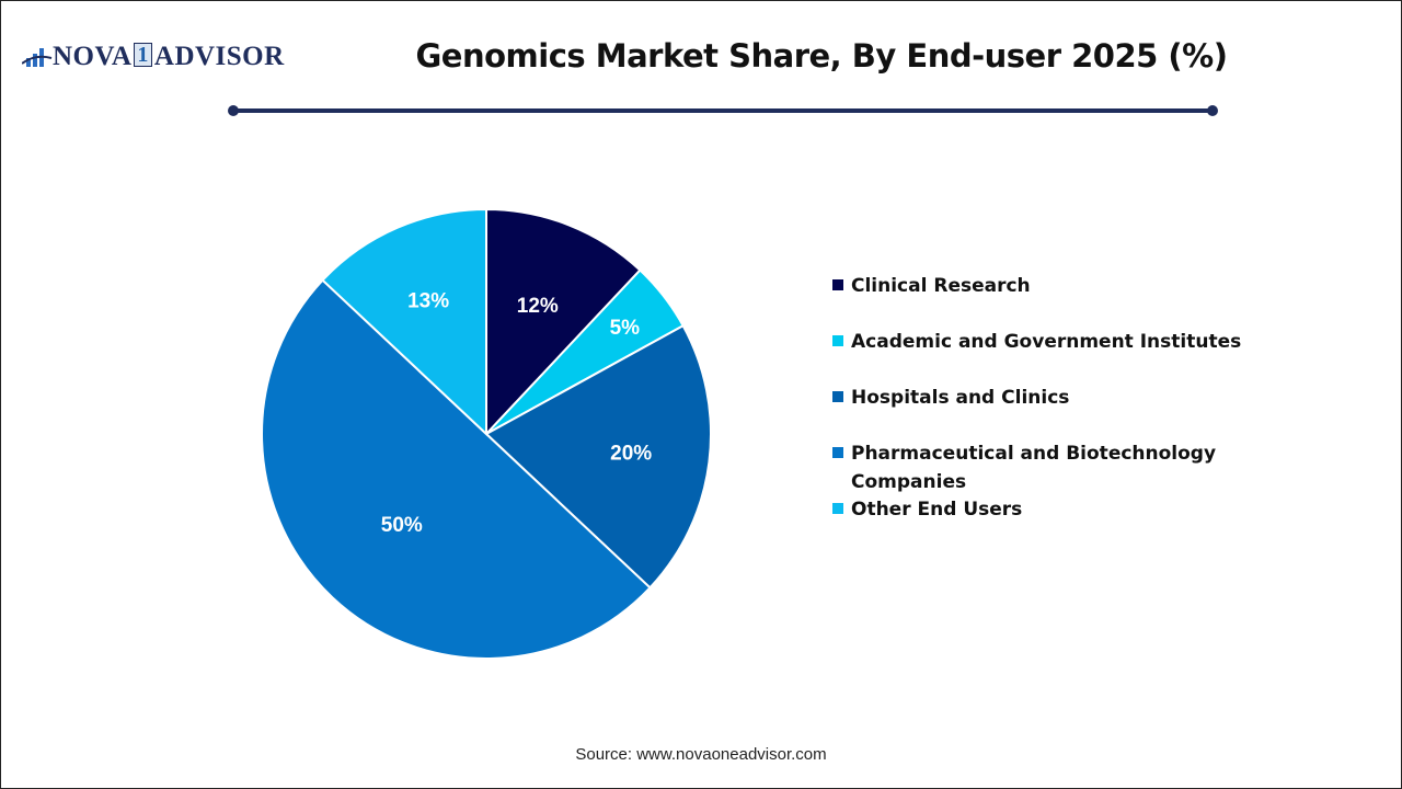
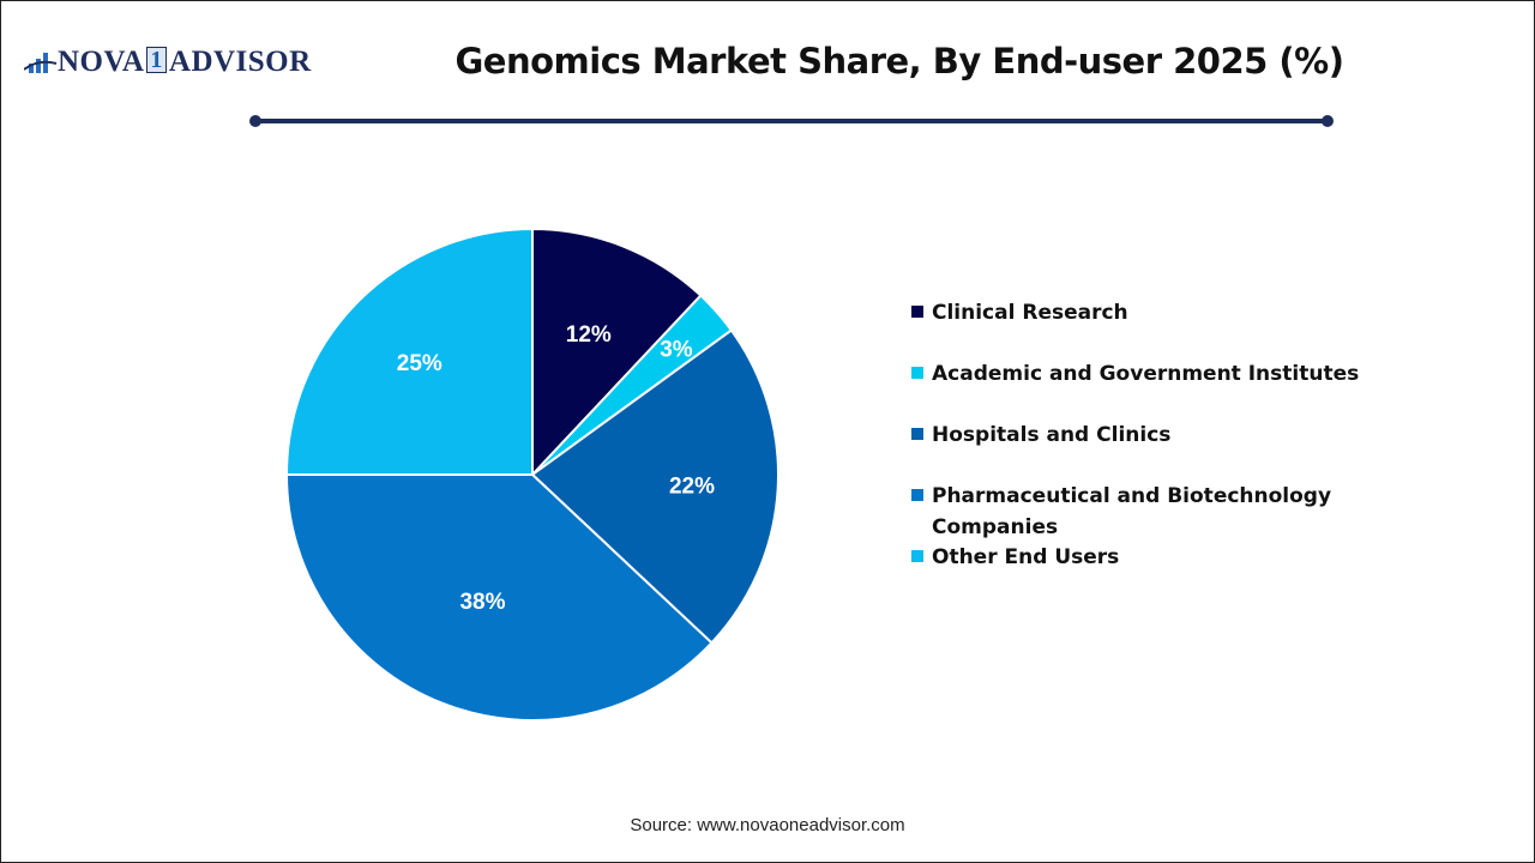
Academic and Government Institutes: 5% -> 3%
Hospitals and Clinics: 20% -> 22%
Pharmaceutical and Biotechnology Companies: 50% -> 38%
Other End Users: 13% -> 25%
